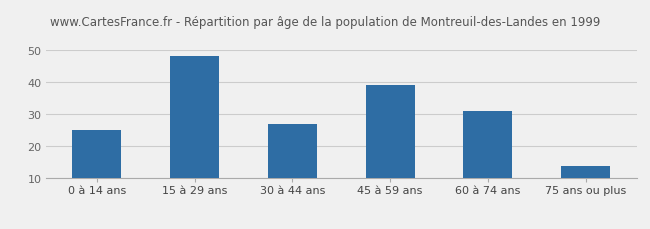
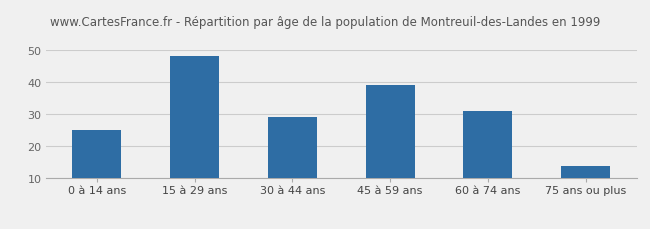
30 à 44 ans: 27 -> 29
